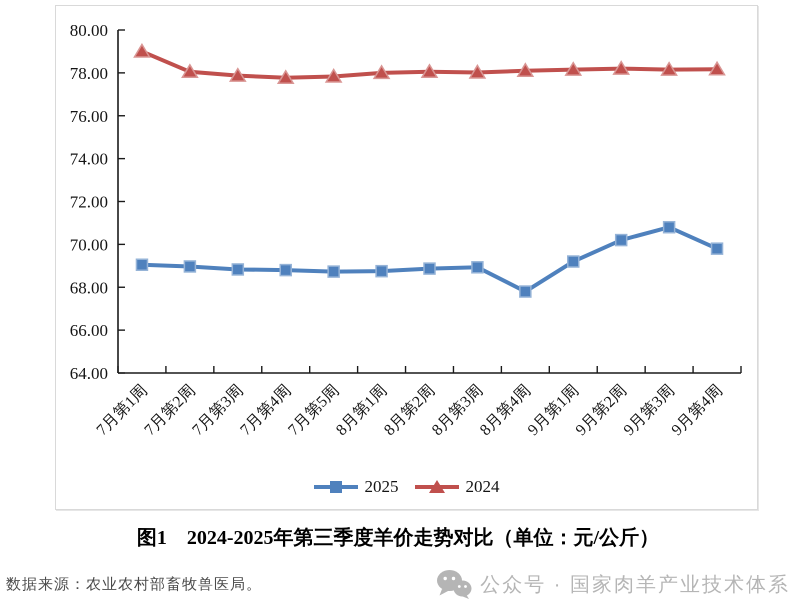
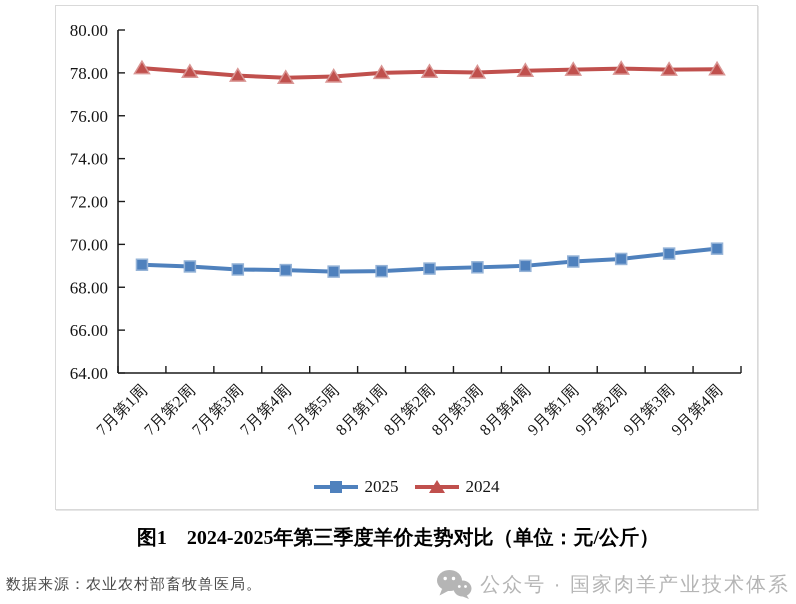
2024/7月第1周: 79.0 -> 78.2
2025/8月第4周: 67.8 -> 69.0
2025/9月第2周: 70.2 -> 69.3
2025/9月第3周: 70.8 -> 69.6
